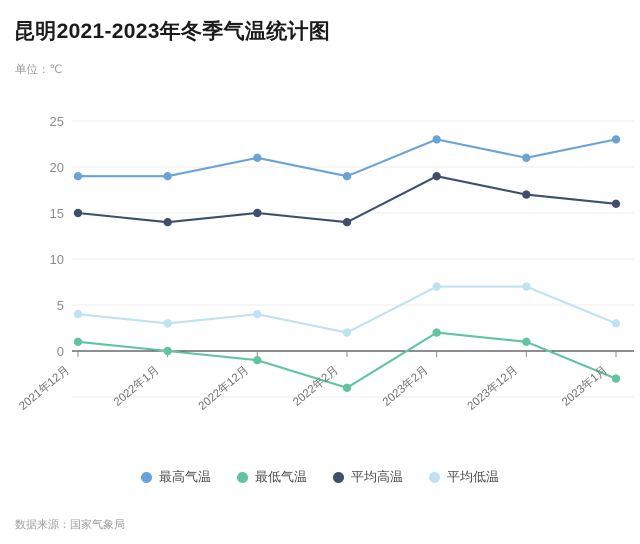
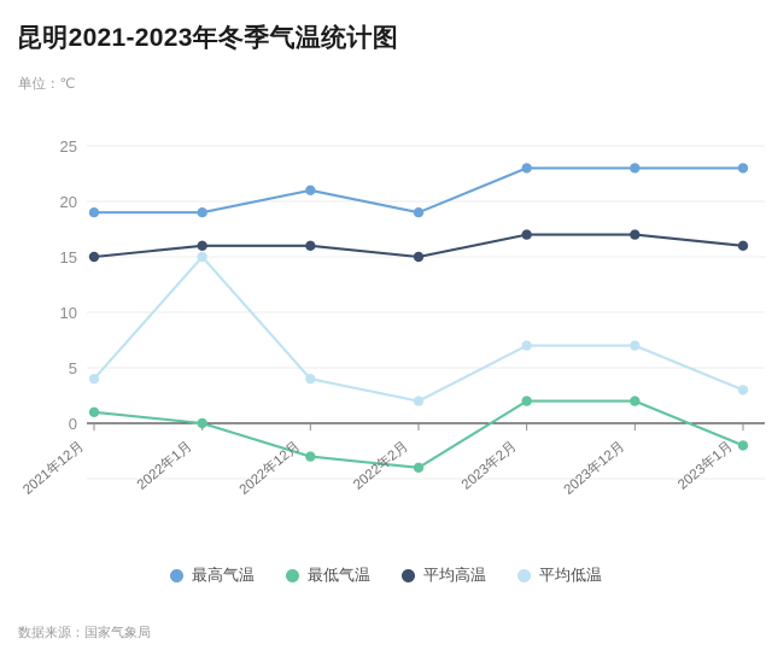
平均高温/2022年1月: 14 -> 16
平均低温/2022年1月: 3 -> 15
最低气温/2022年12月: -1 -> -3
平均高温/2022年12月: 15 -> 16
平均高温/2022年2月: 14 -> 15
平均高温/2023年2月: 19 -> 17
最高气温/2023年12月: 21 -> 23
最低气温/2023年12月: 1 -> 2
最低气温/2023年1月: -3 -> -2
